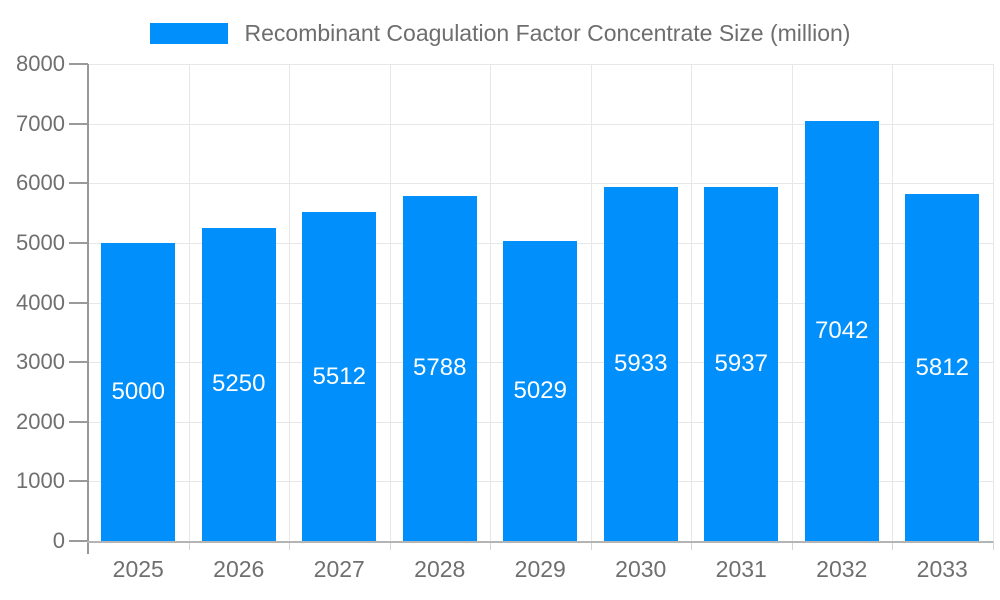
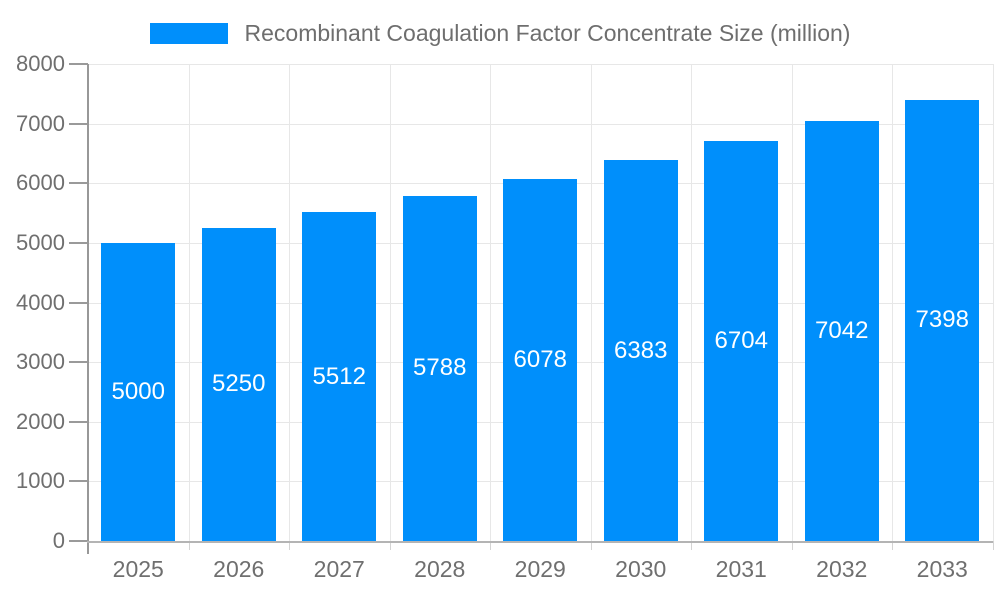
2029: 5029 -> 6078
2030: 5933 -> 6383
2031: 5937 -> 6704
2033: 5812 -> 7398
